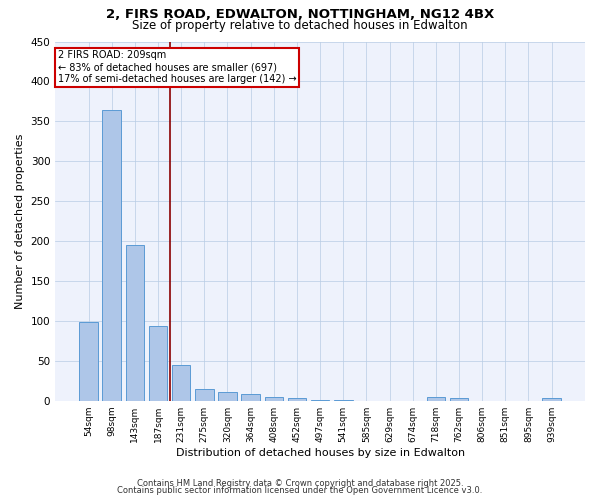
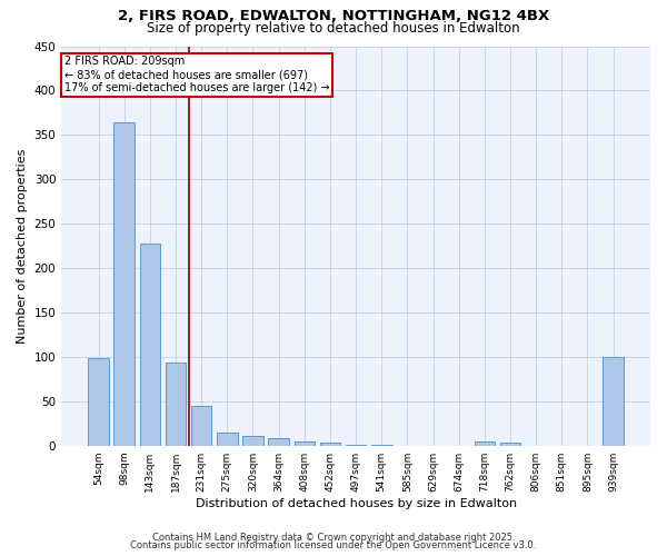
143sqm: 195 -> 228
939sqm: 3 -> 100
